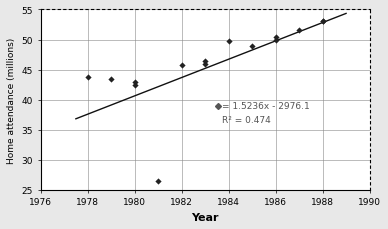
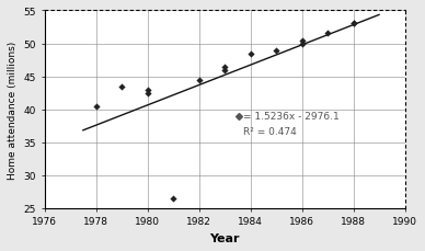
1978: 43.8 -> 40.5
1982: 45.8 -> 44.5
1984: 49.8 -> 48.5
